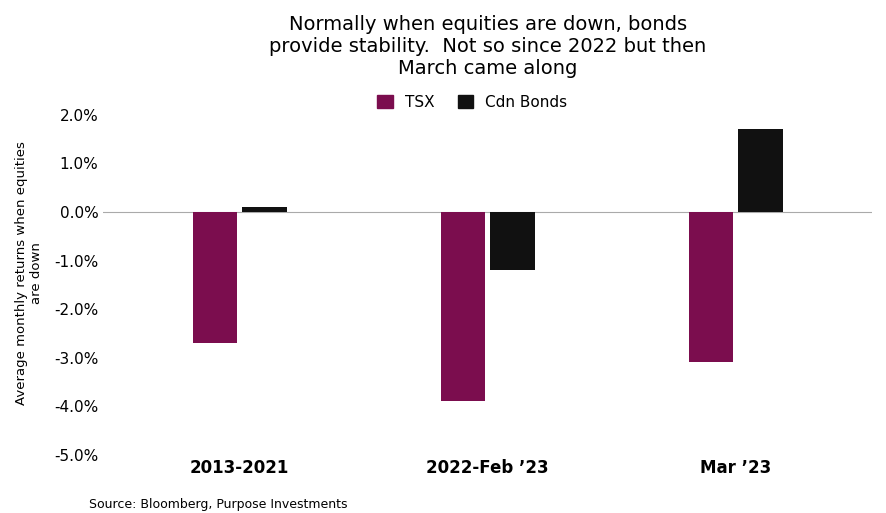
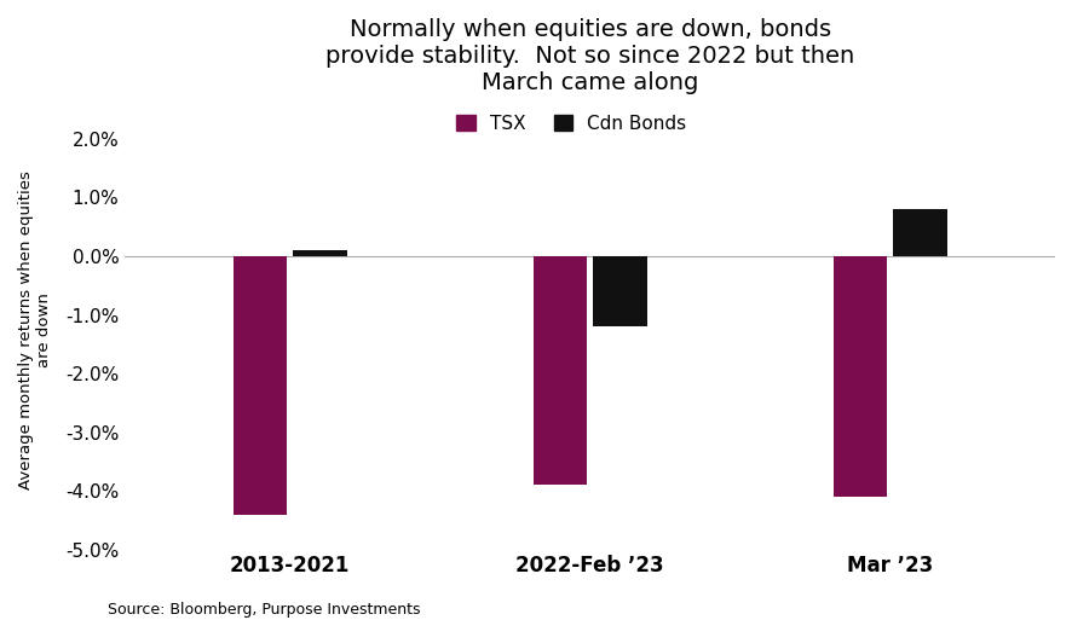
TSX/2013-2021: -2.7% -> -4.4%
TSX/Mar ’23: -3.1% -> -4.1%
Cdn Bonds/Mar ’23: 1.7% -> 0.8%
